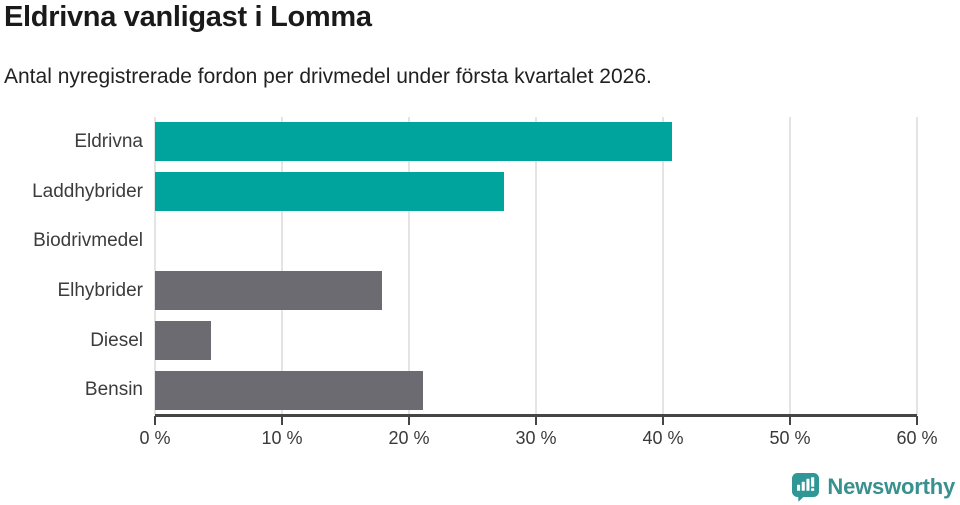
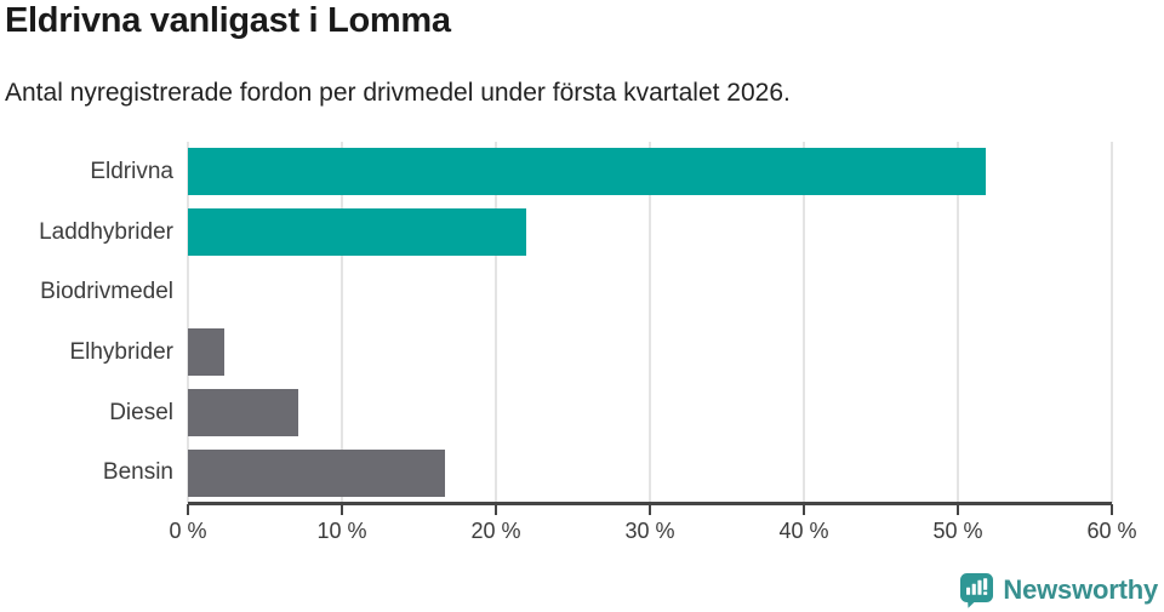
Eldrivna: 40.7% -> 51.8%
Laddhybrider: 27.5% -> 22.0%
Elhybrider: 17.9% -> 2.4%
Diesel: 4.4% -> 7.2%
Bensin: 21.1% -> 16.7%
